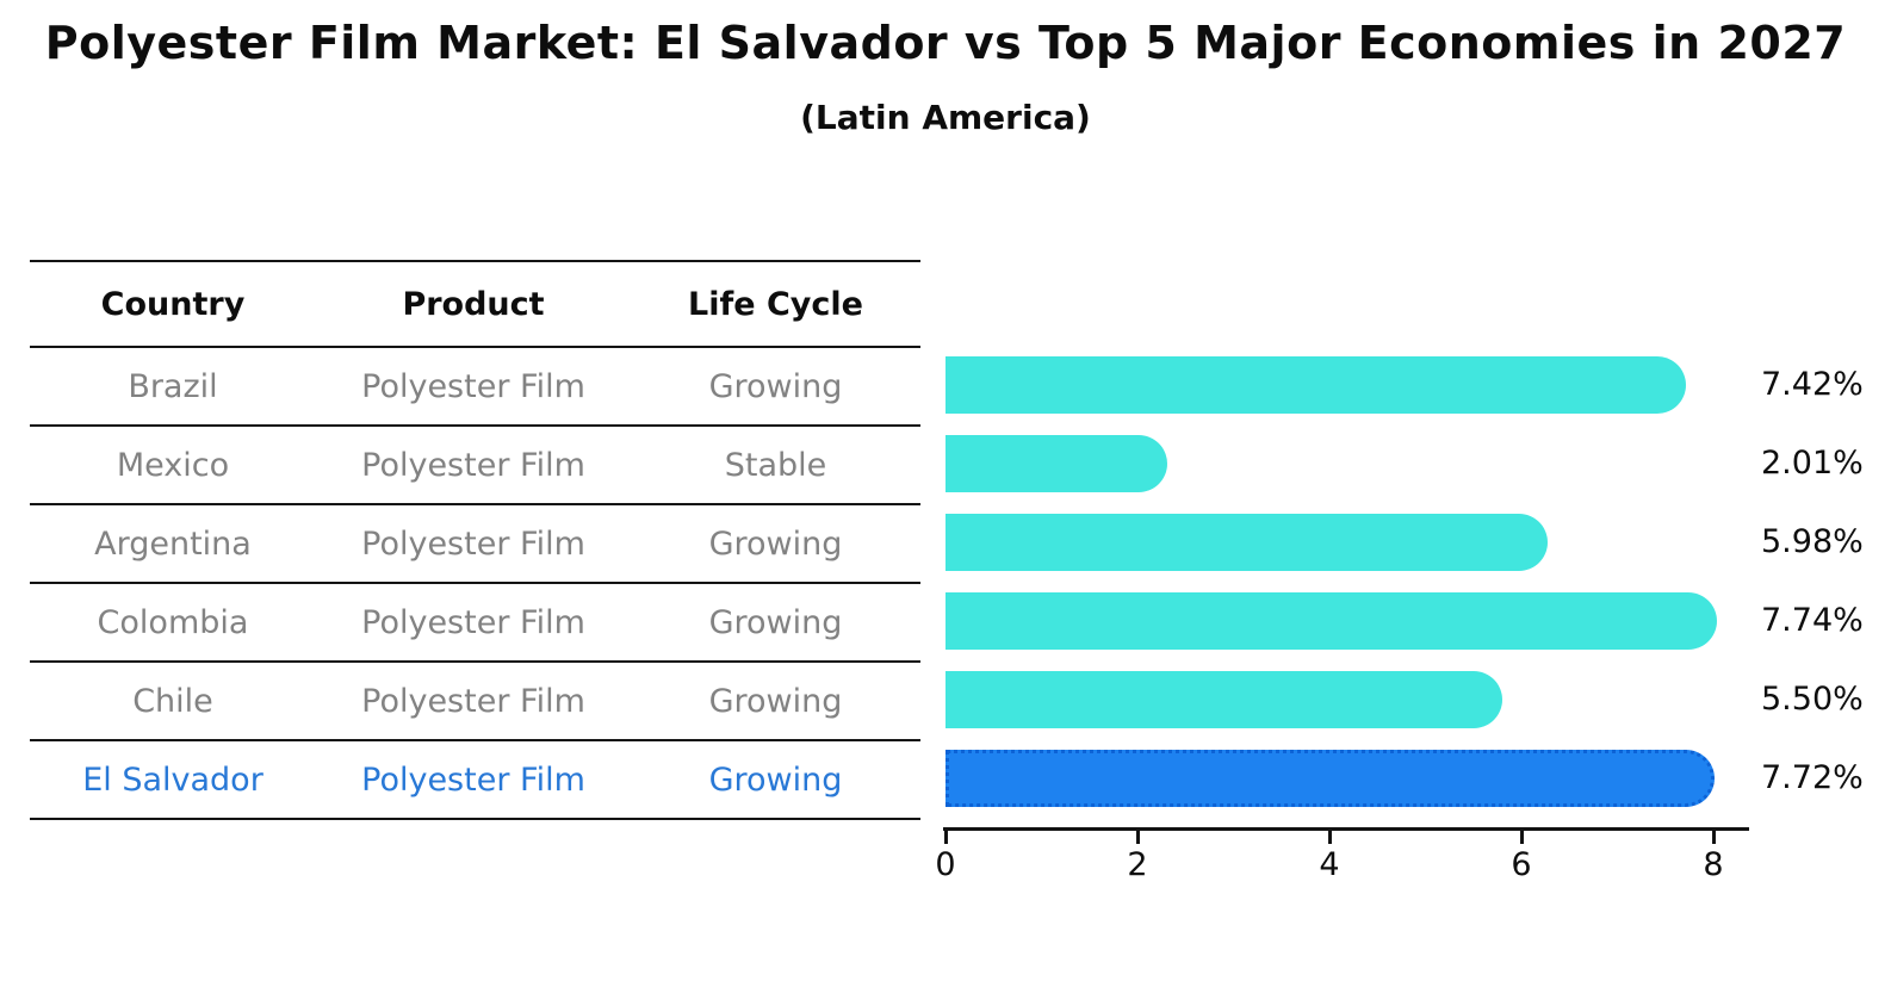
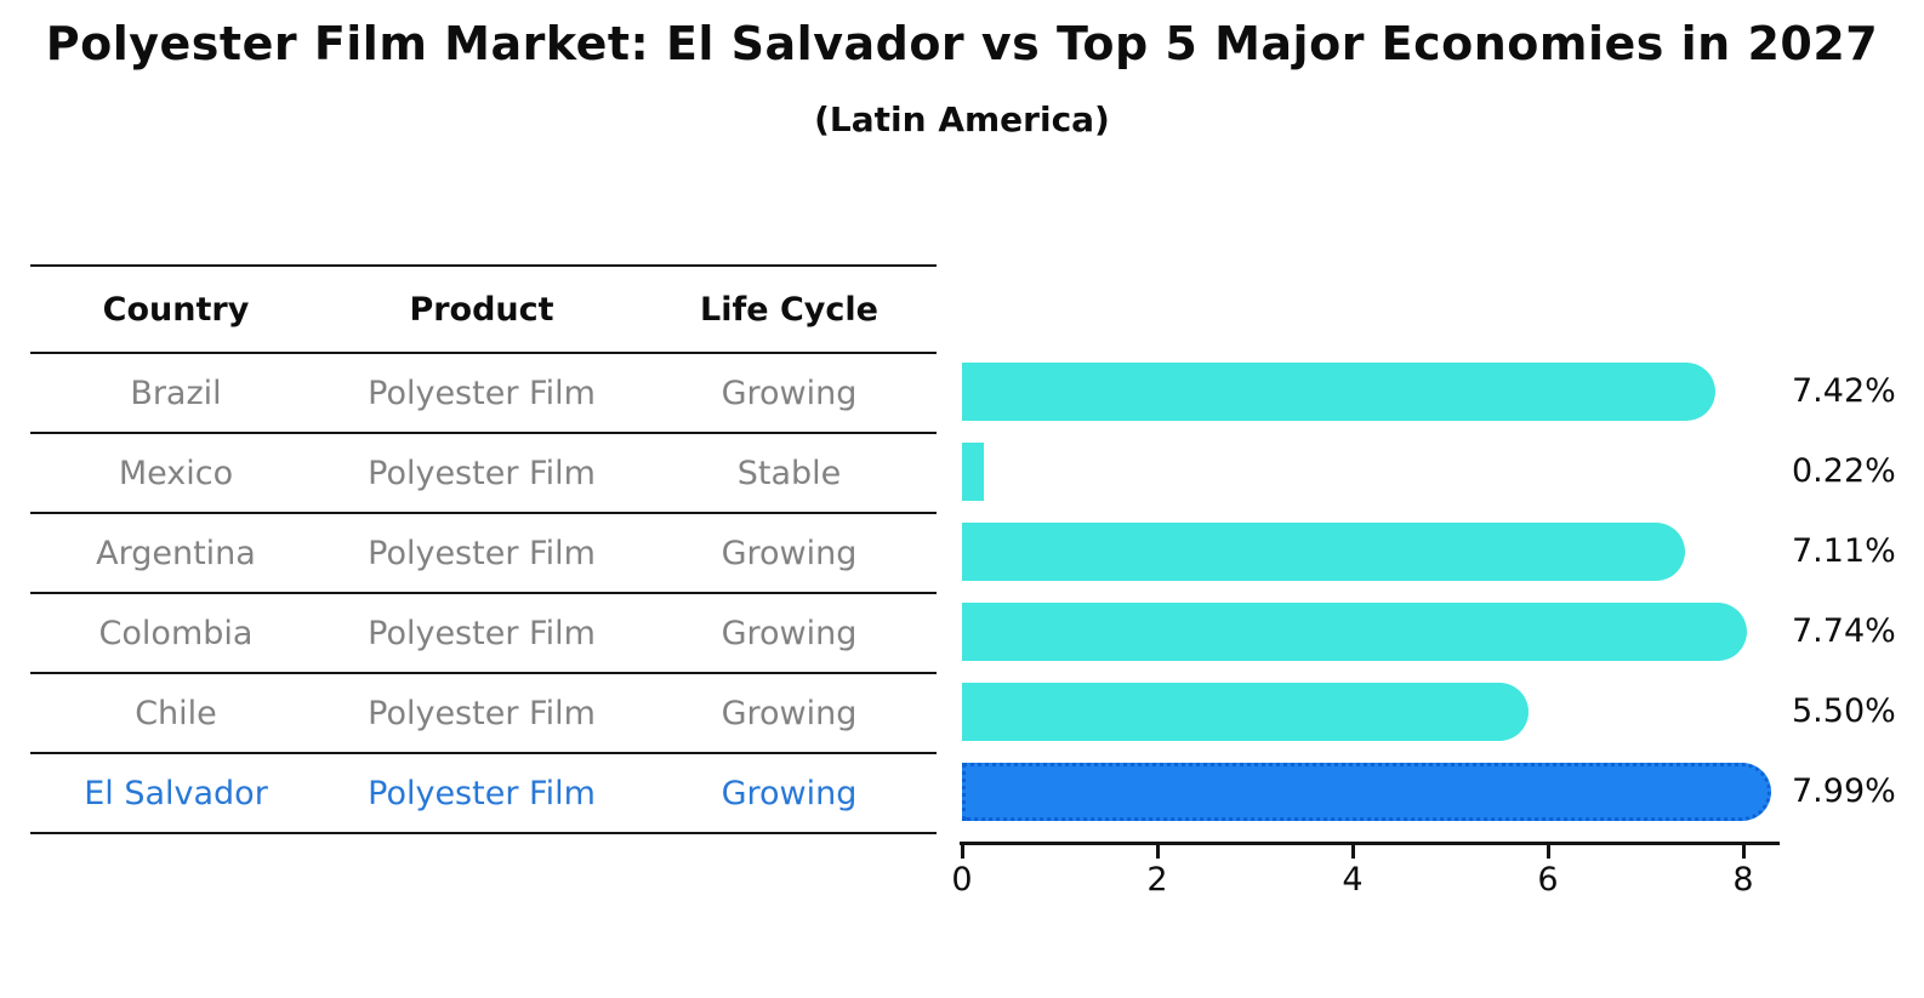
Mexico: 2.01% -> 0.22%
Argentina: 5.98% -> 7.11%
El Salvador: 7.72% -> 7.99%
